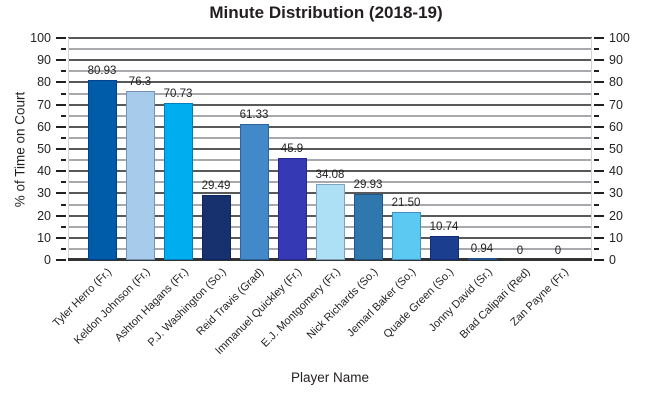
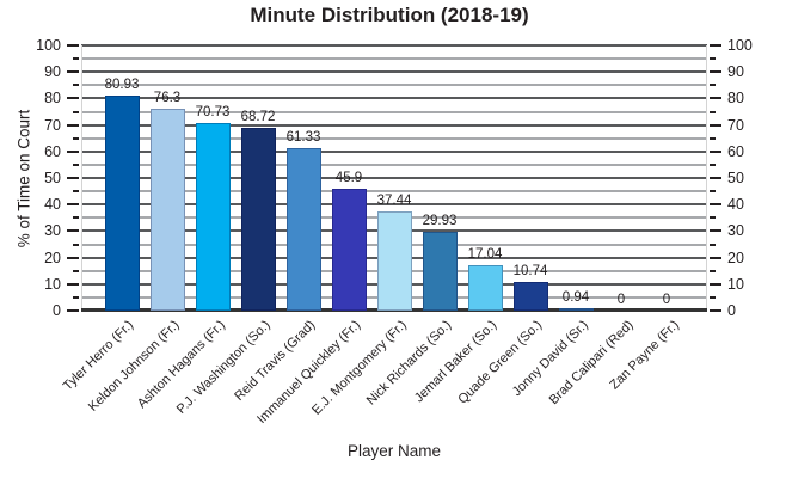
P.J. Washington (So.): 29.49 -> 68.72
E.J. Montgomery (Fr.): 34.08 -> 37.44
Jemarl Baker (So.): 21.50 -> 17.04
